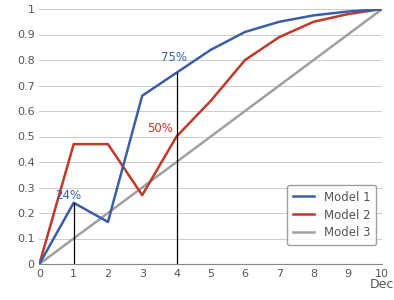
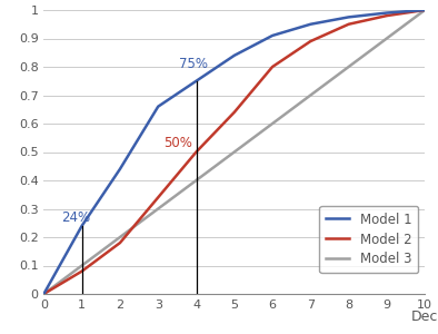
Model 2/1: 0.47 -> 0.08
Model 1/2: 0.165 -> 0.440
Model 2/2: 0.47 -> 0.18
Model 2/3: 0.27 -> 0.34
